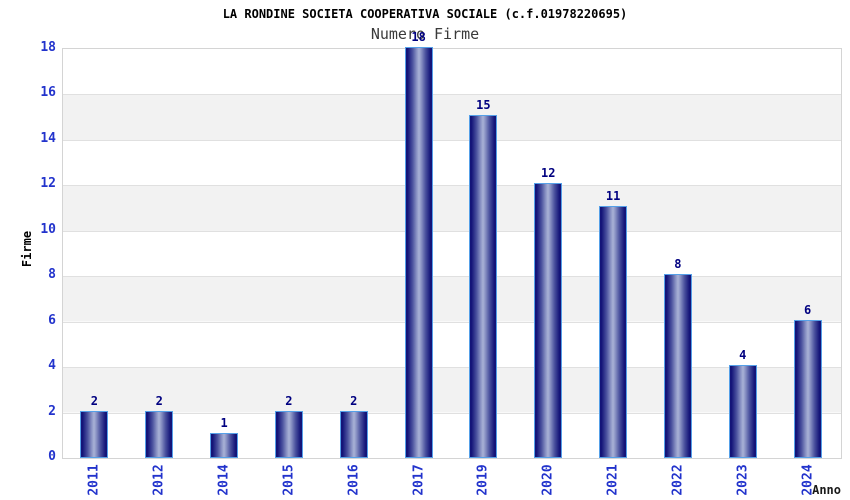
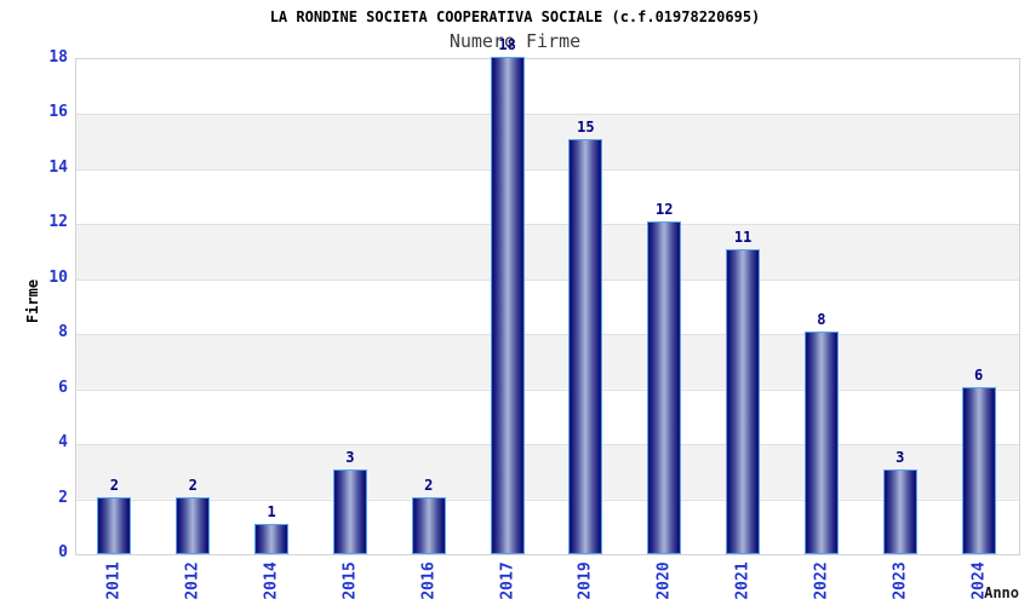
2015: 2 -> 3
2023: 4 -> 3
